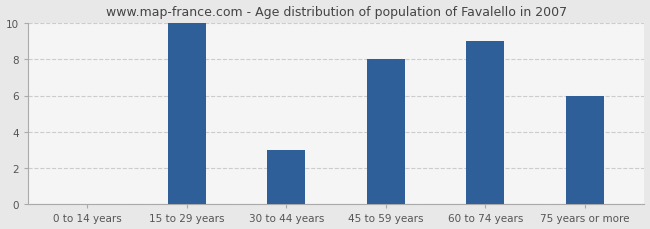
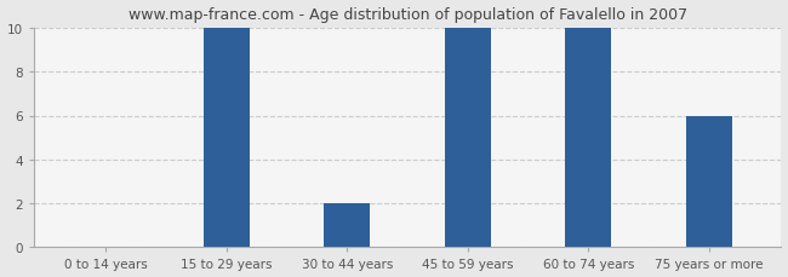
30 to 44 years: 3 -> 2
45 to 59 years: 8 -> 10
60 to 74 years: 9 -> 10
